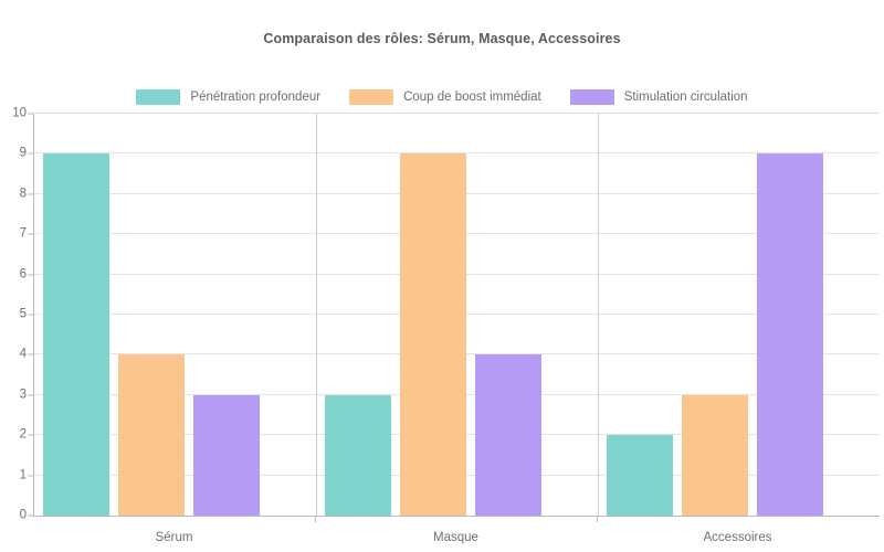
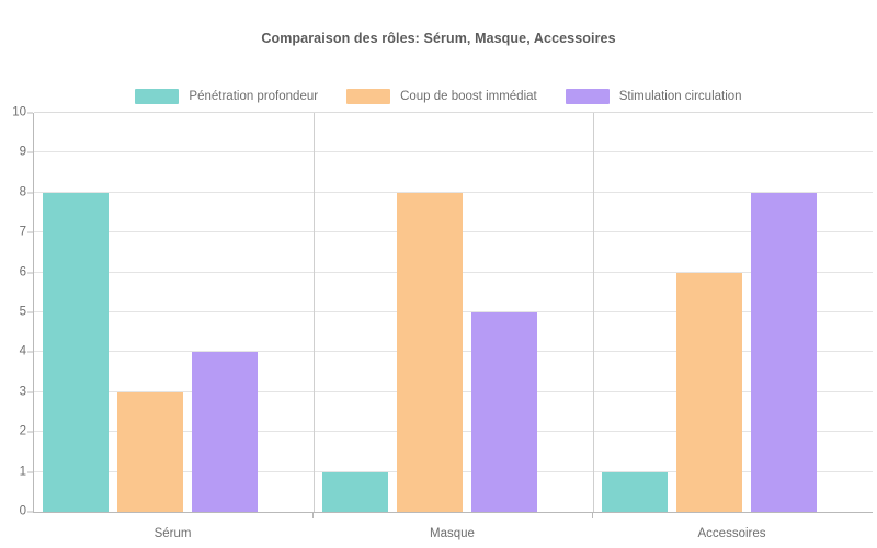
Pénétration profondeur/Sérum: 9 -> 8
Coup de boost immédiat/Sérum: 4 -> 3
Stimulation circulation/Sérum: 3 -> 4
Pénétration profondeur/Masque: 3 -> 1
Coup de boost immédiat/Masque: 9 -> 8
Stimulation circulation/Masque: 4 -> 5
Pénétration profondeur/Accessoires: 2 -> 1
Coup de boost immédiat/Accessoires: 3 -> 6
Stimulation circulation/Accessoires: 9 -> 8
